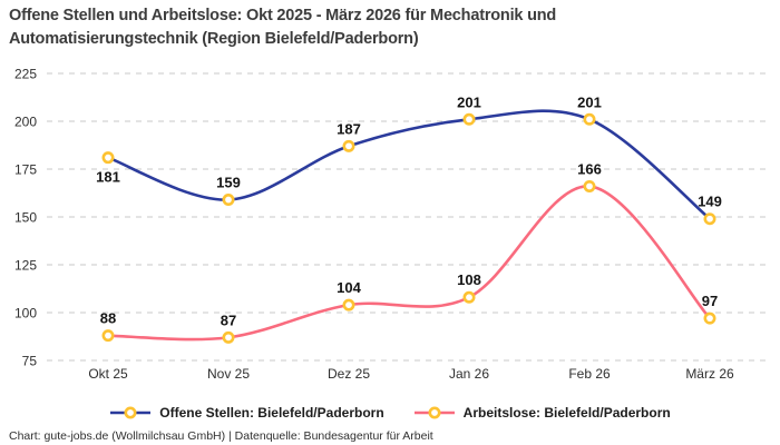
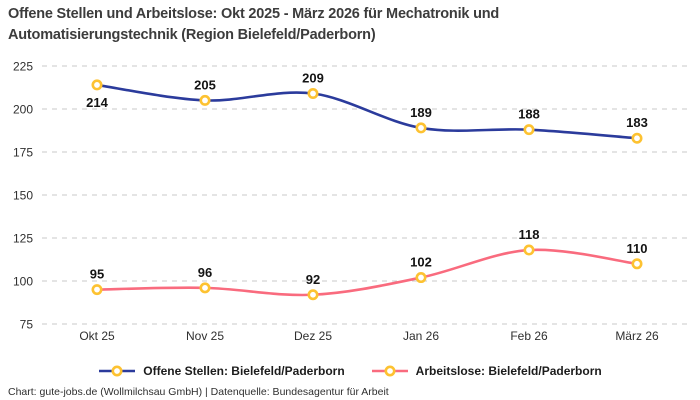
Offene Stellen: Bielefeld/Paderborn/Okt 25: 181 -> 214
Arbeitslose: Bielefeld/Paderborn/Okt 25: 88 -> 95
Offene Stellen: Bielefeld/Paderborn/Nov 25: 159 -> 205
Arbeitslose: Bielefeld/Paderborn/Nov 25: 87 -> 96
Offene Stellen: Bielefeld/Paderborn/Dez 25: 187 -> 209
Arbeitslose: Bielefeld/Paderborn/Dez 25: 104 -> 92
Offene Stellen: Bielefeld/Paderborn/Jan 26: 201 -> 189
Arbeitslose: Bielefeld/Paderborn/Jan 26: 108 -> 102
Offene Stellen: Bielefeld/Paderborn/Feb 26: 201 -> 188
Arbeitslose: Bielefeld/Paderborn/Feb 26: 166 -> 118
Offene Stellen: Bielefeld/Paderborn/März 26: 149 -> 183
Arbeitslose: Bielefeld/Paderborn/März 26: 97 -> 110
